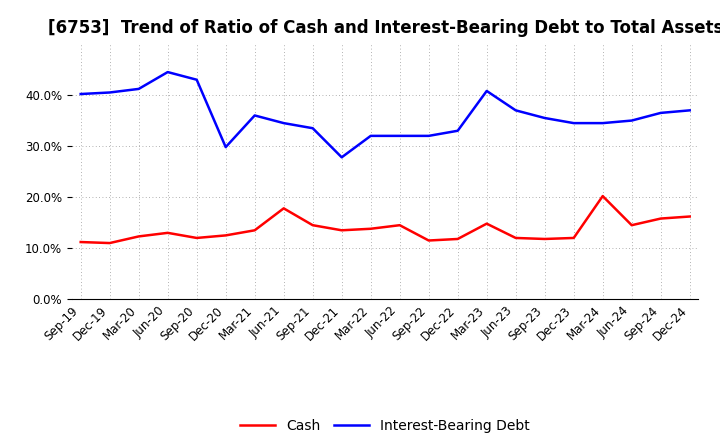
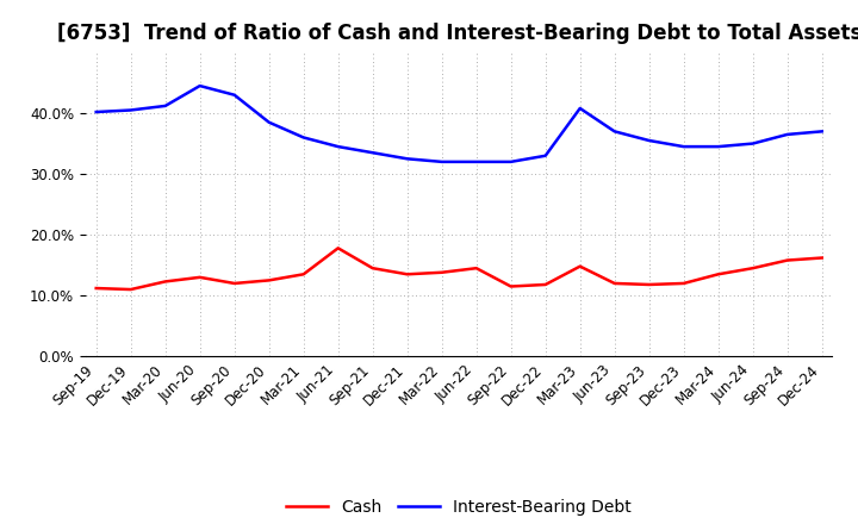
Interest-Bearing Debt/Dec-20: 29.8% -> 38.5%
Interest-Bearing Debt/Dec-21: 27.8% -> 32.5%
Cash/Mar-24: 20.2% -> 13.5%
